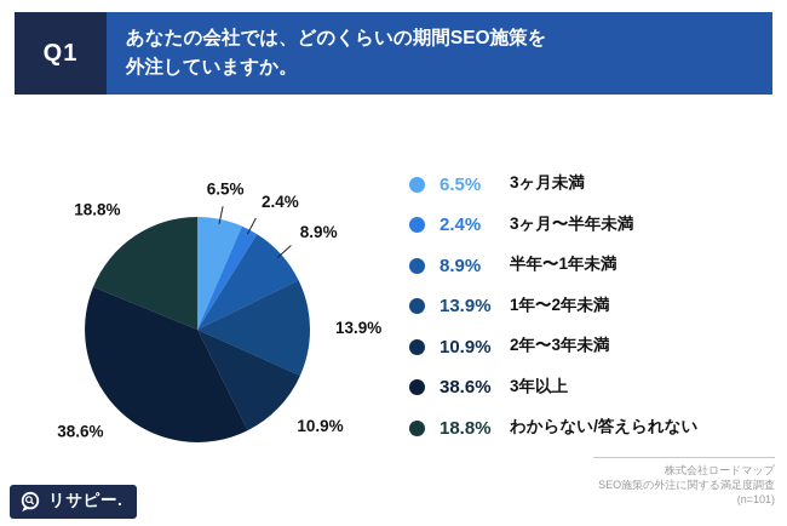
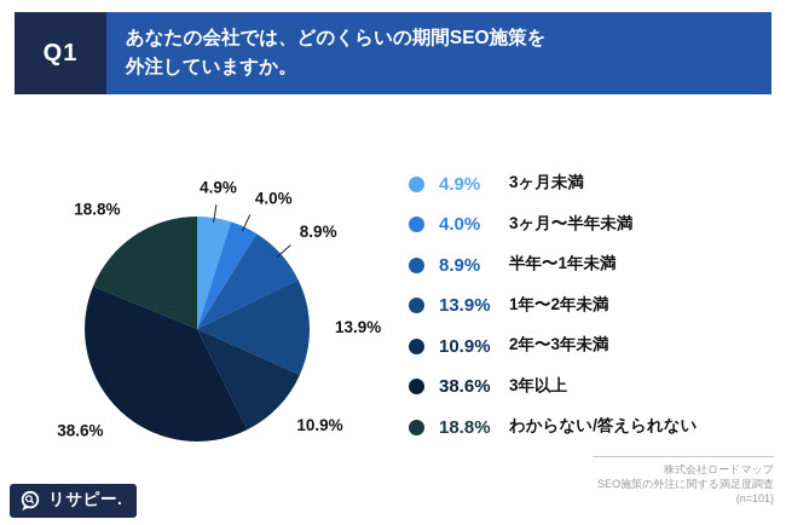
3ヶ月未満: 6.5% -> 4.9%
3ヶ月〜半年未満: 2.4% -> 4.0%
